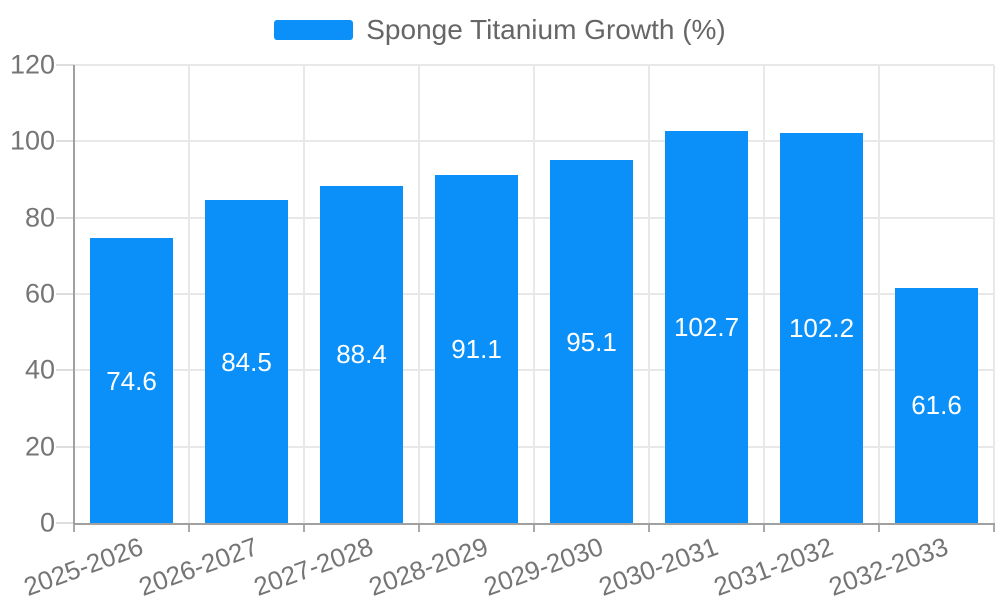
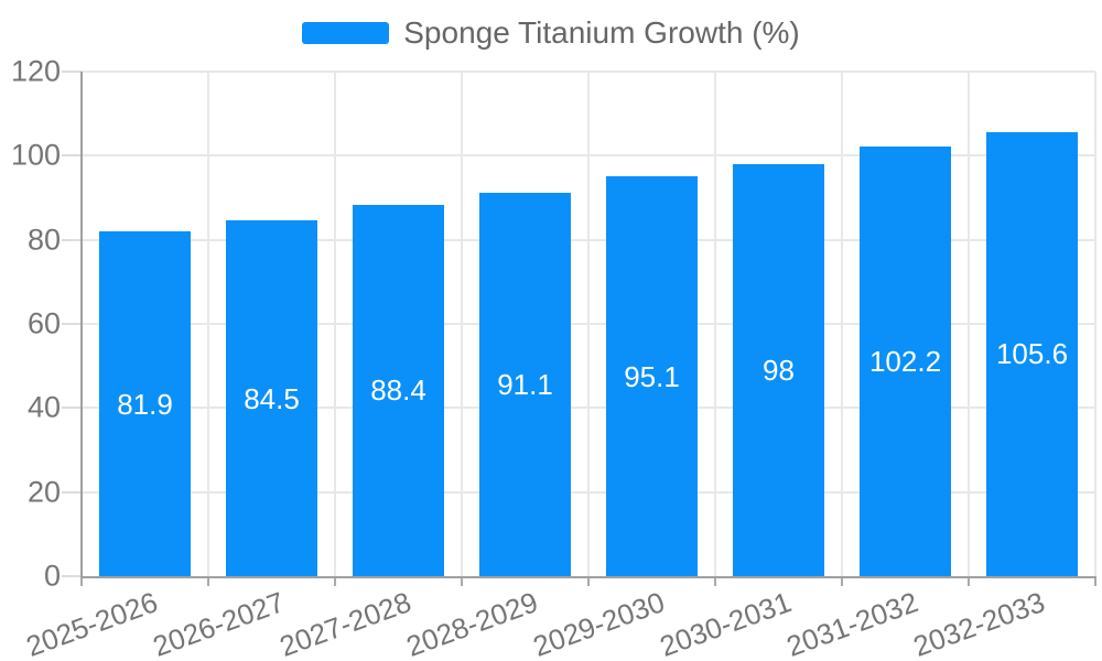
2025-2026: 74.6 -> 81.9
2030-2031: 102.7 -> 98
2032-2033: 61.6 -> 105.6
